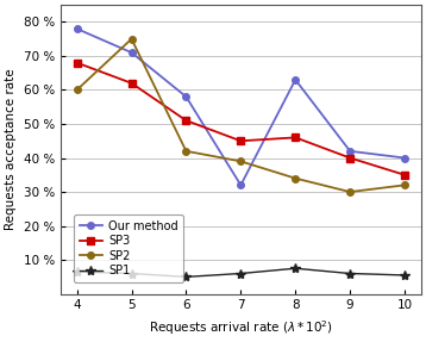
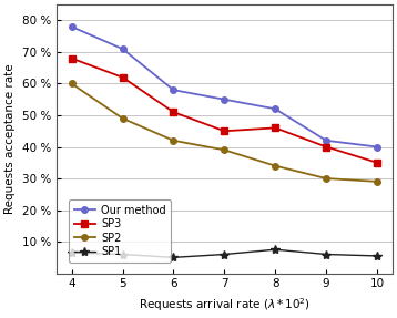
SP2/5: 75 % -> 49 %
Our method/7: 32 % -> 55 %
Our method/8: 63 % -> 52 %
SP2/10: 32 % -> 29 %
